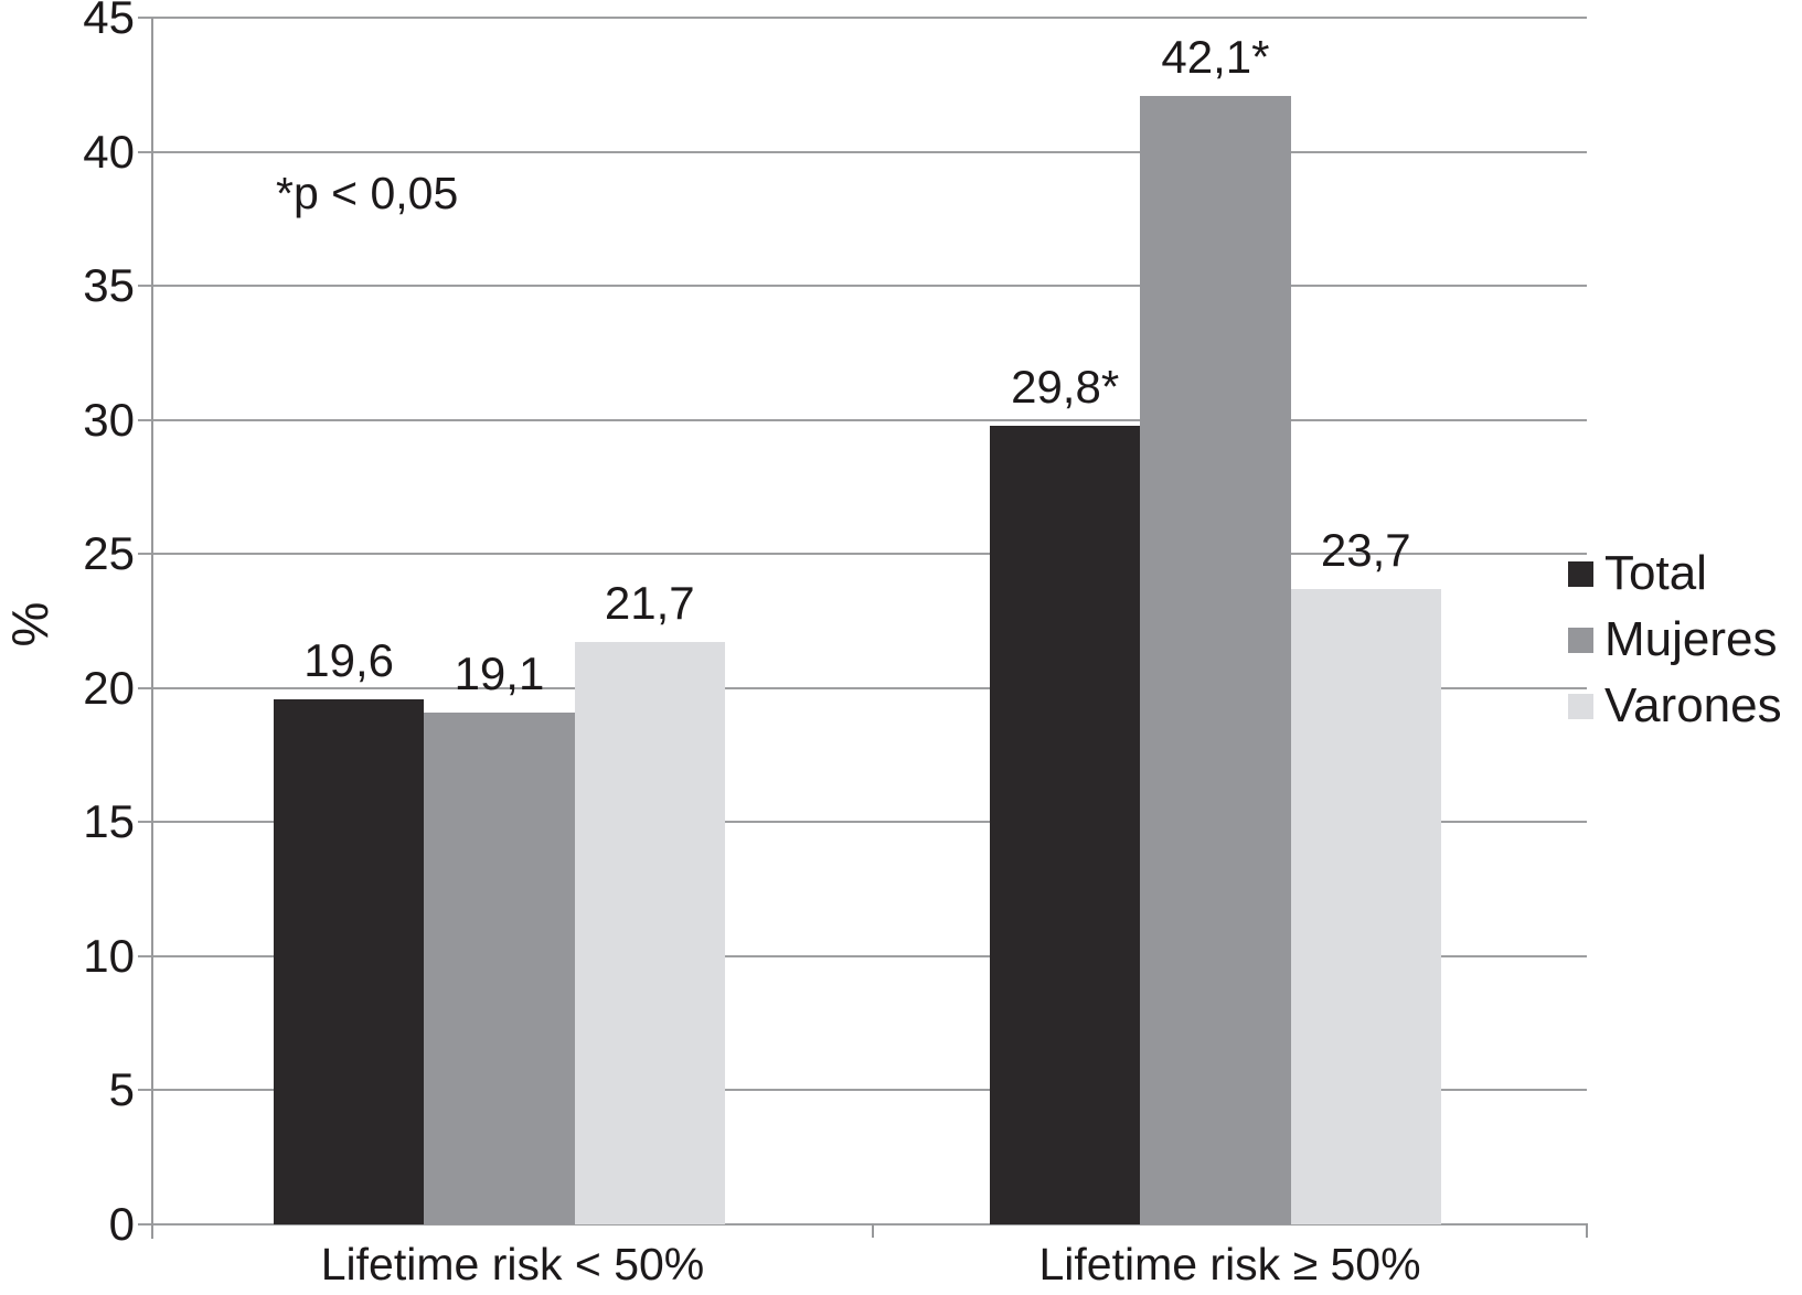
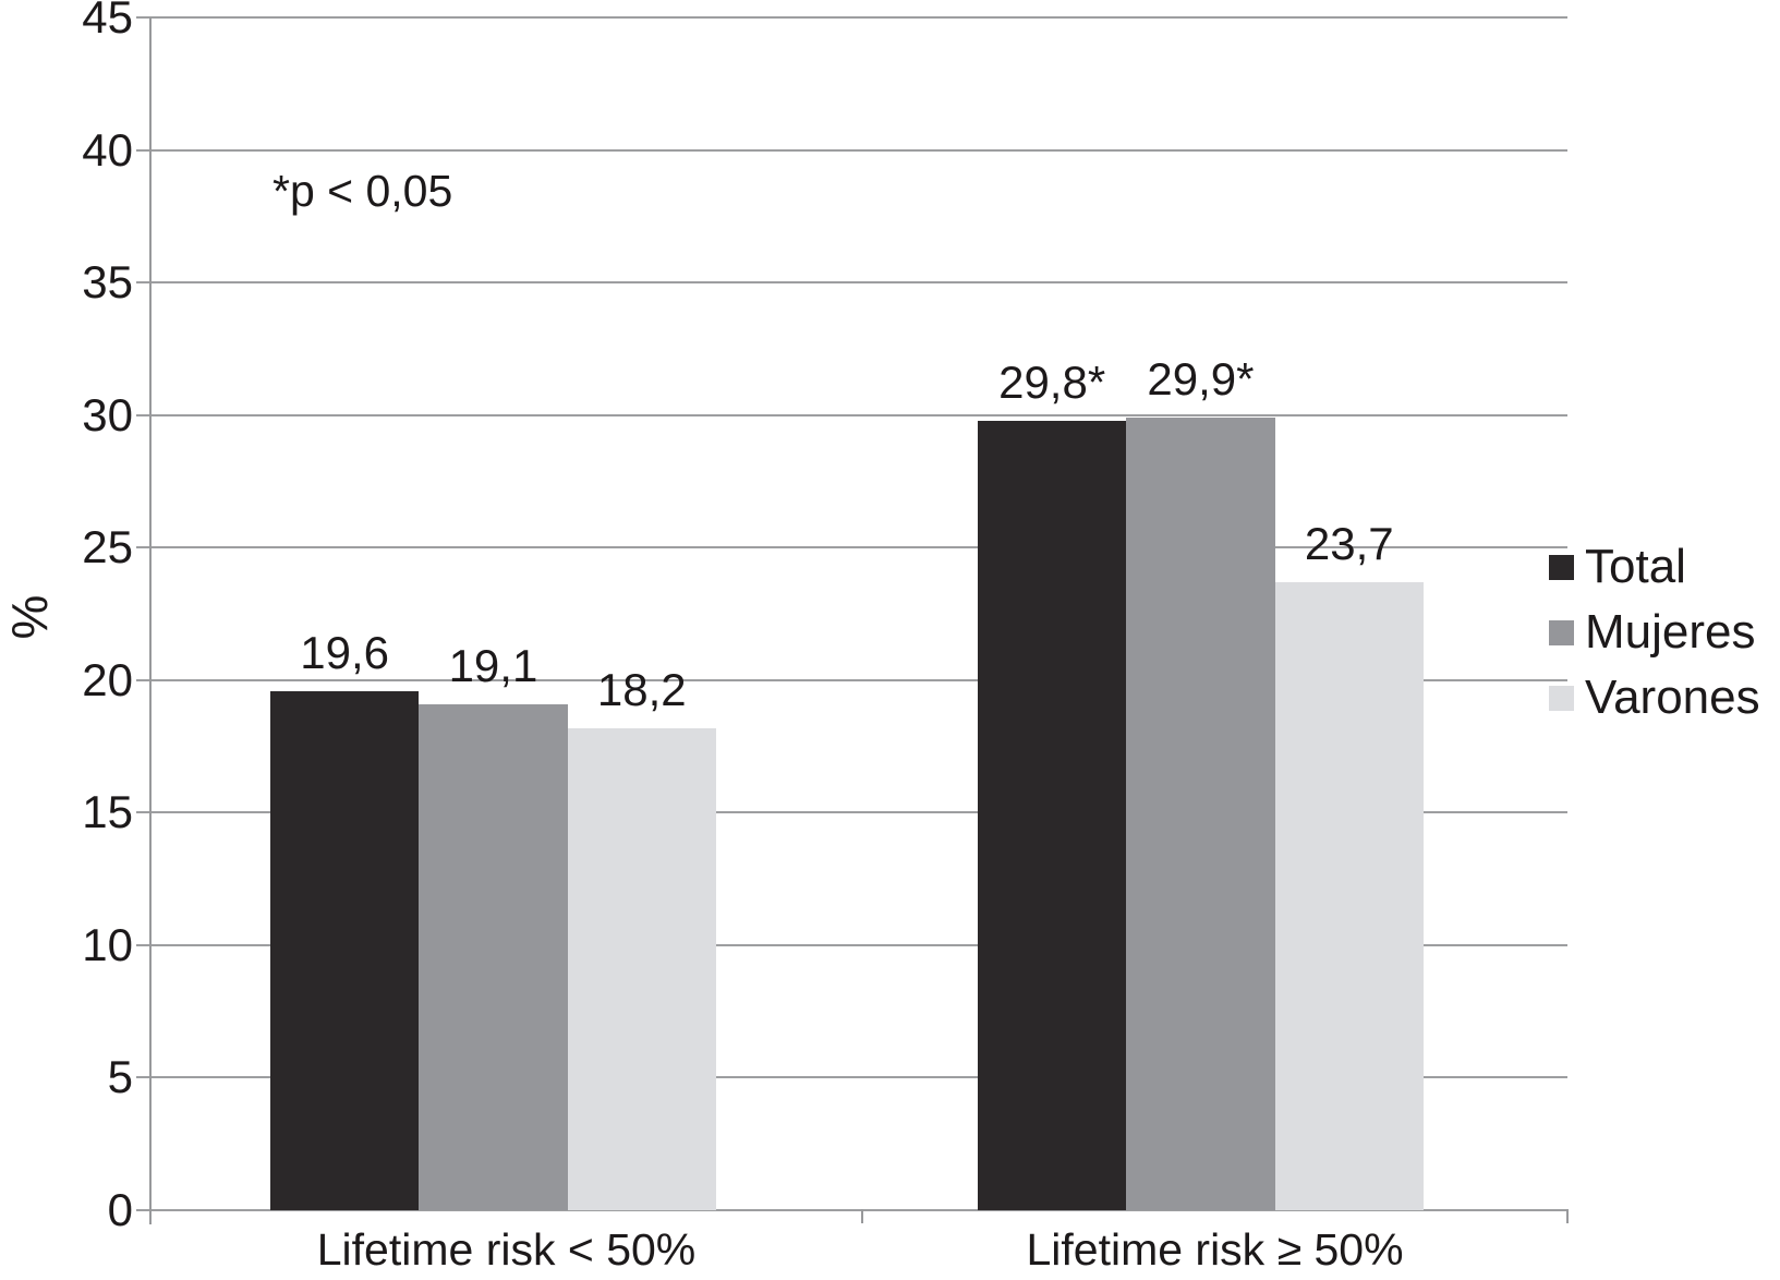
Varones/Lifetime risk < 50%: 21,7 -> 18,2
Mujeres/Lifetime risk ≥ 50%: 42,1 -> 29,9
